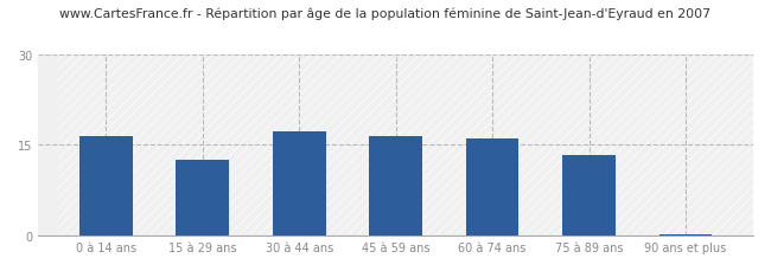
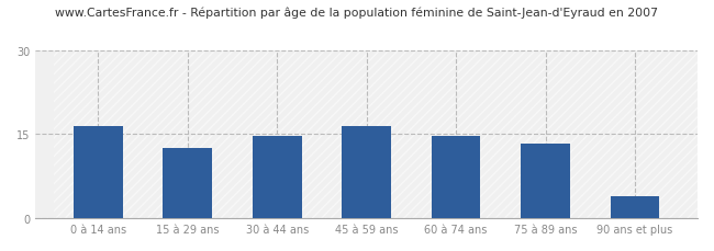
30 à 44 ans: 17.2 -> 14.6
60 à 74 ans: 16.1 -> 14.6
90 ans et plus: 0.2 -> 4.0
